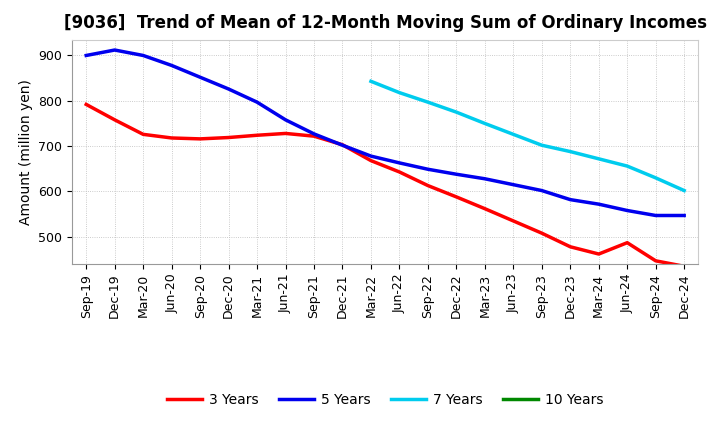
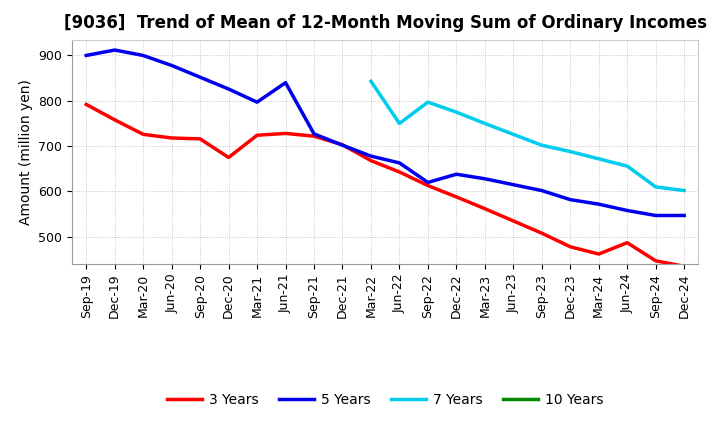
3 Years/Dec-20: 719 -> 675
5 Years/Jun-21: 758 -> 840
7 Years/Jun-22: 818 -> 750
5 Years/Sep-22: 649 -> 620
7 Years/Sep-24: 630 -> 610
